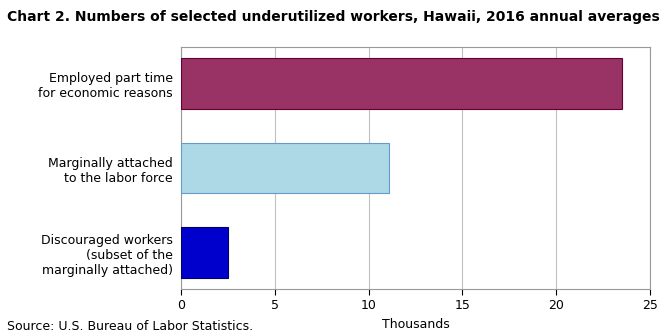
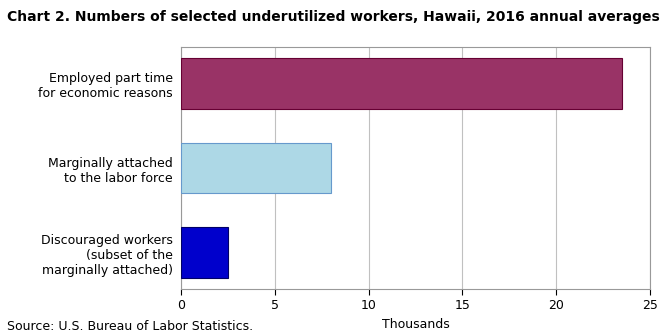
Marginally attached to the labor force: 11.1 -> 8.0
